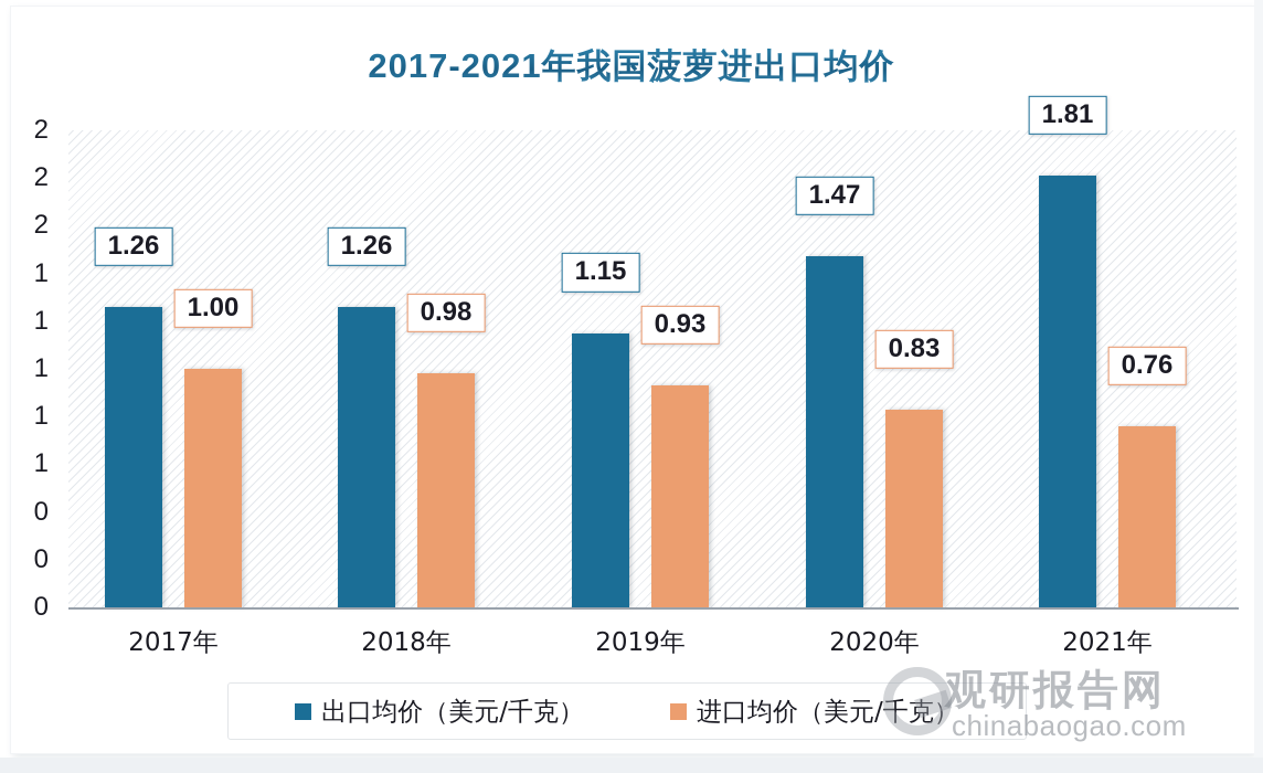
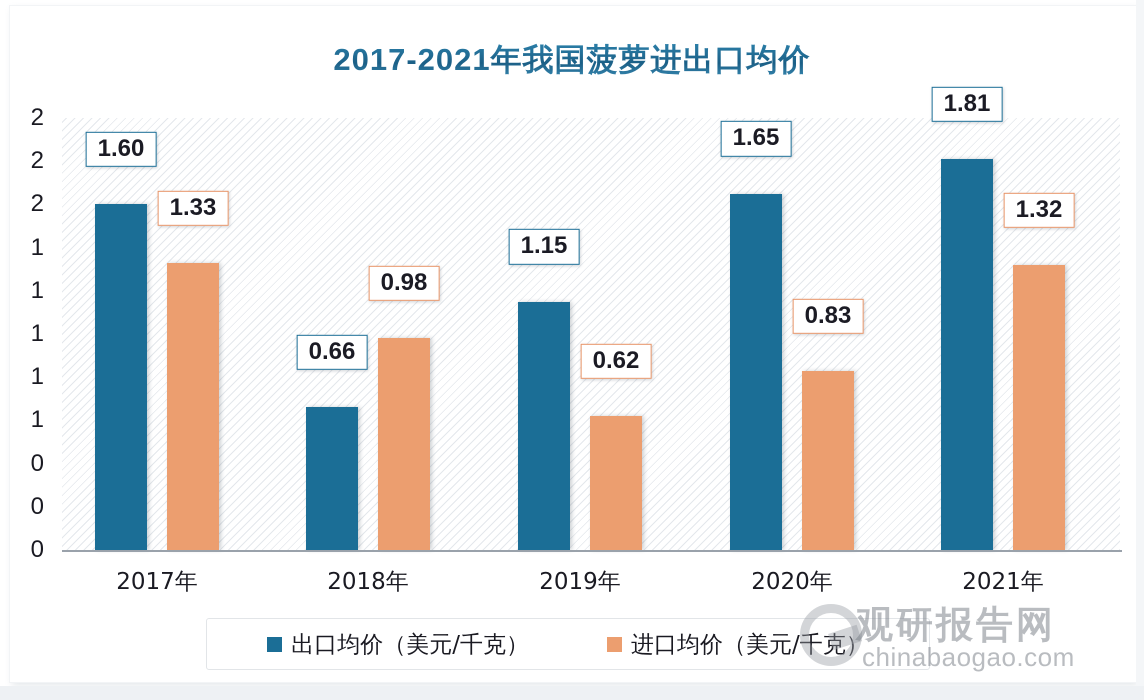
出口均价（美元/千克）/2017年: 1.26 -> 1.60
进口均价（美元/千克）/2017年: 1.00 -> 1.33
出口均价（美元/千克）/2018年: 1.26 -> 0.66
进口均价（美元/千克）/2019年: 0.93 -> 0.62
出口均价（美元/千克）/2020年: 1.47 -> 1.65
进口均价（美元/千克）/2021年: 0.76 -> 1.32
